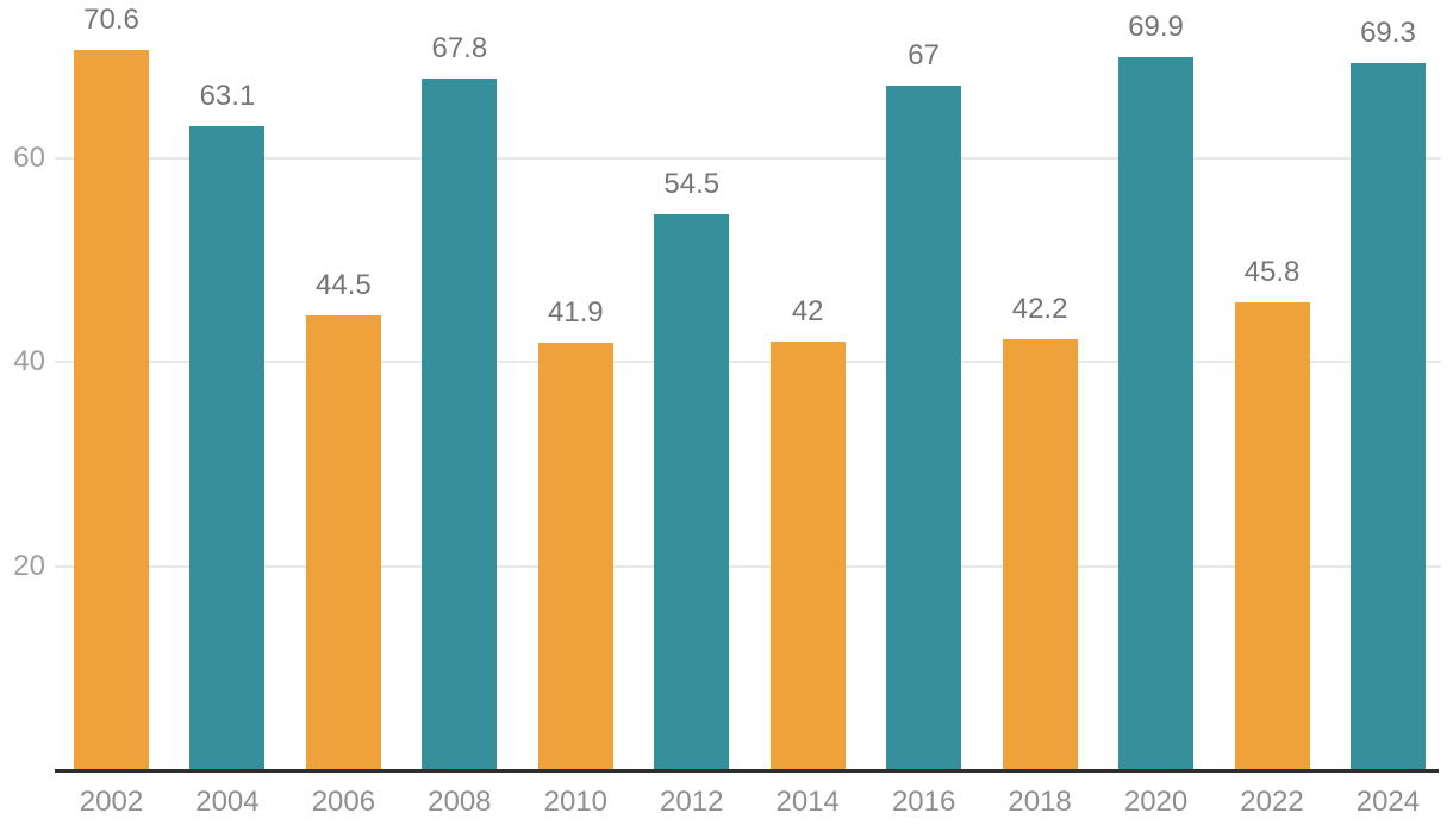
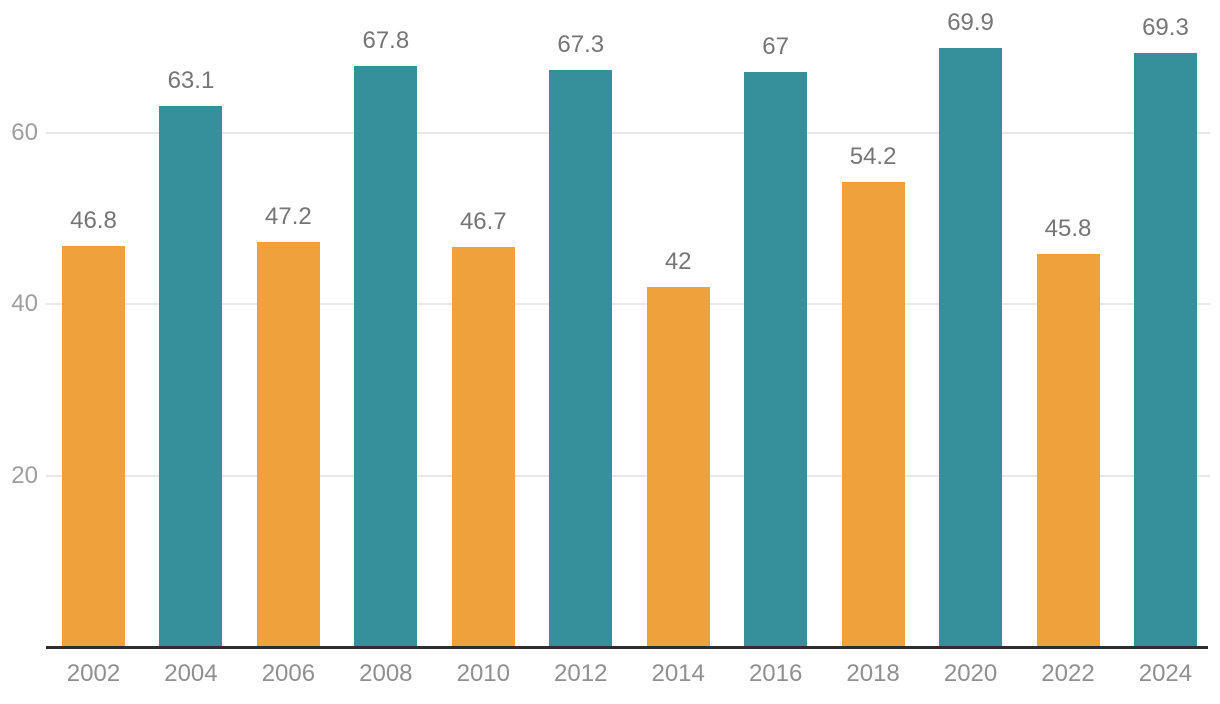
2002: 70.6 -> 46.8
2006: 44.5 -> 47.2
2010: 41.9 -> 46.7
2012: 54.5 -> 67.3
2018: 42.2 -> 54.2
